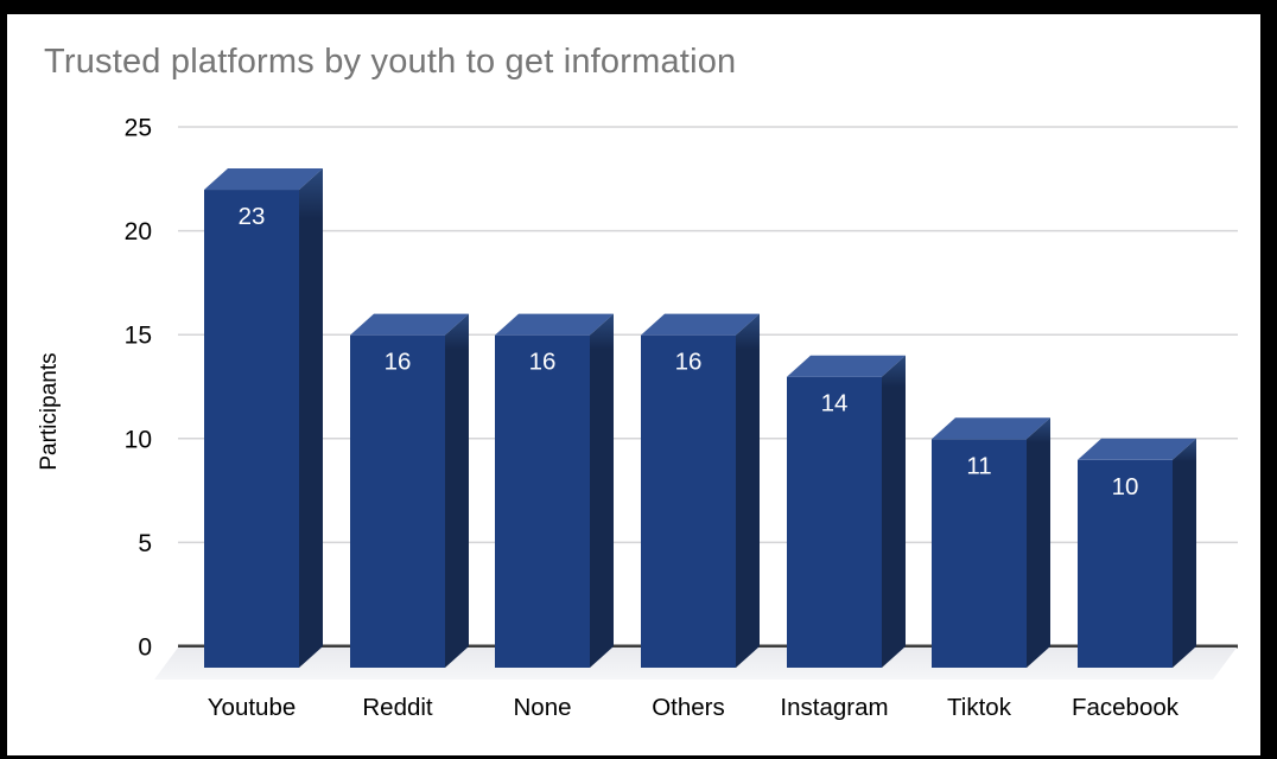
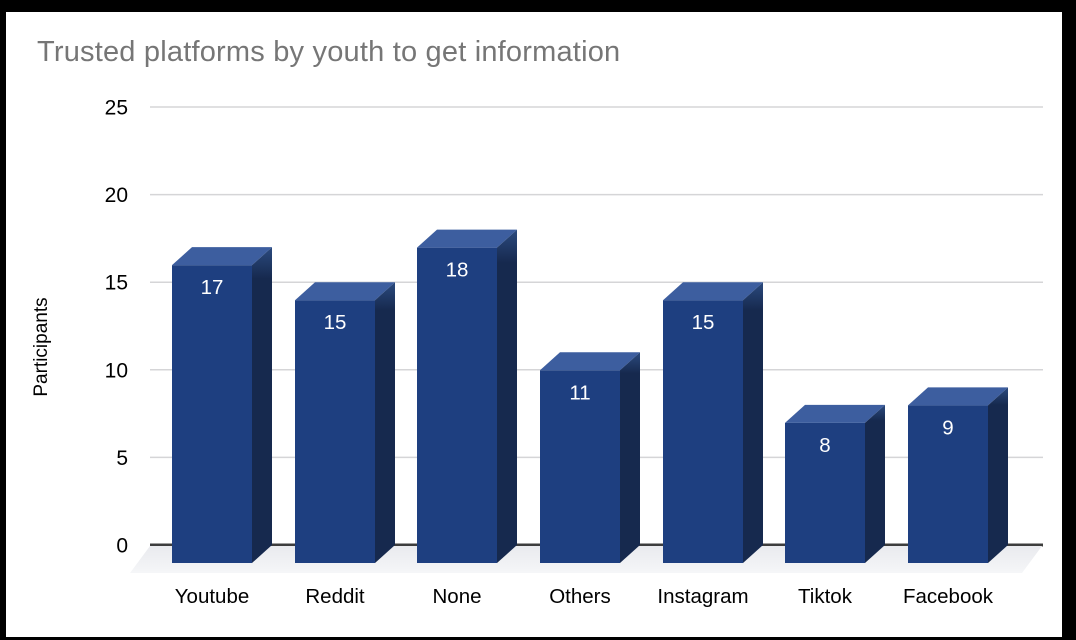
Youtube: 23 -> 17
Reddit: 16 -> 15
None: 16 -> 18
Others: 16 -> 11
Instagram: 14 -> 15
Tiktok: 11 -> 8
Facebook: 10 -> 9
